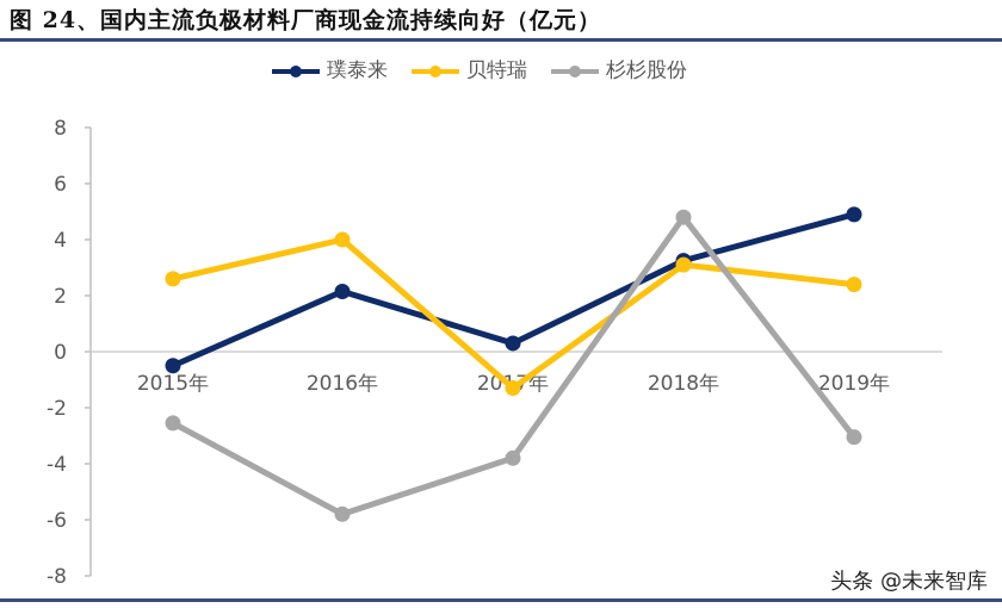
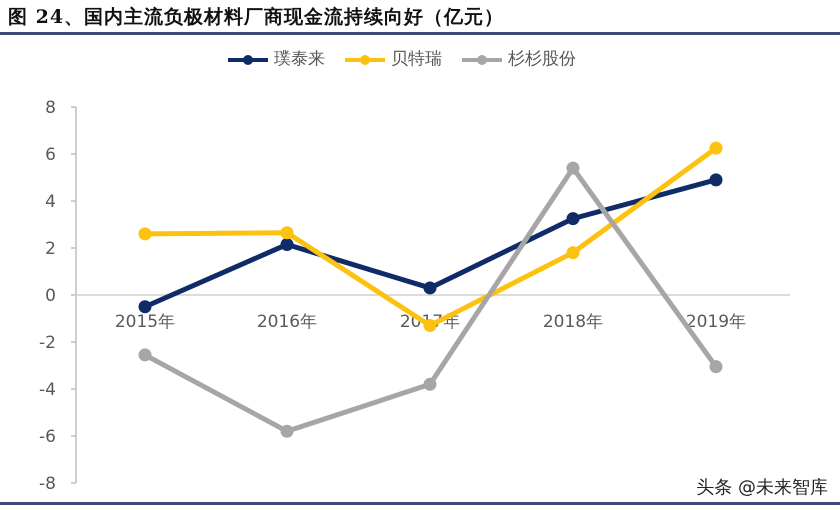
贝特瑞/2016年: 4.0 -> 2.6
贝特瑞/2018年: 3.1 -> 1.8
杉杉股份/2018年: 4.8 -> 5.4
贝特瑞/2019年: 2.4 -> 6.2
